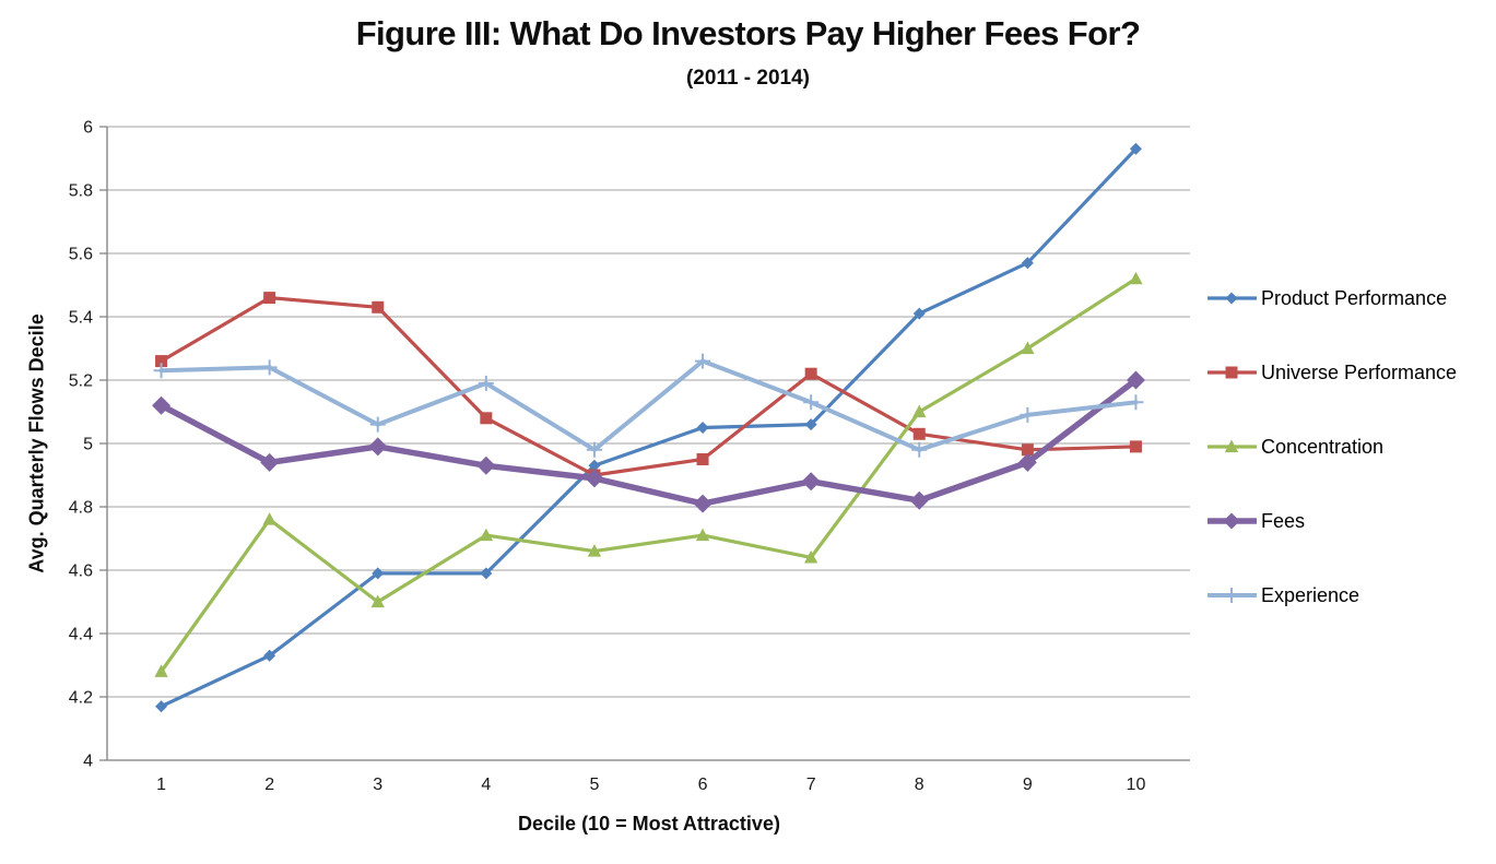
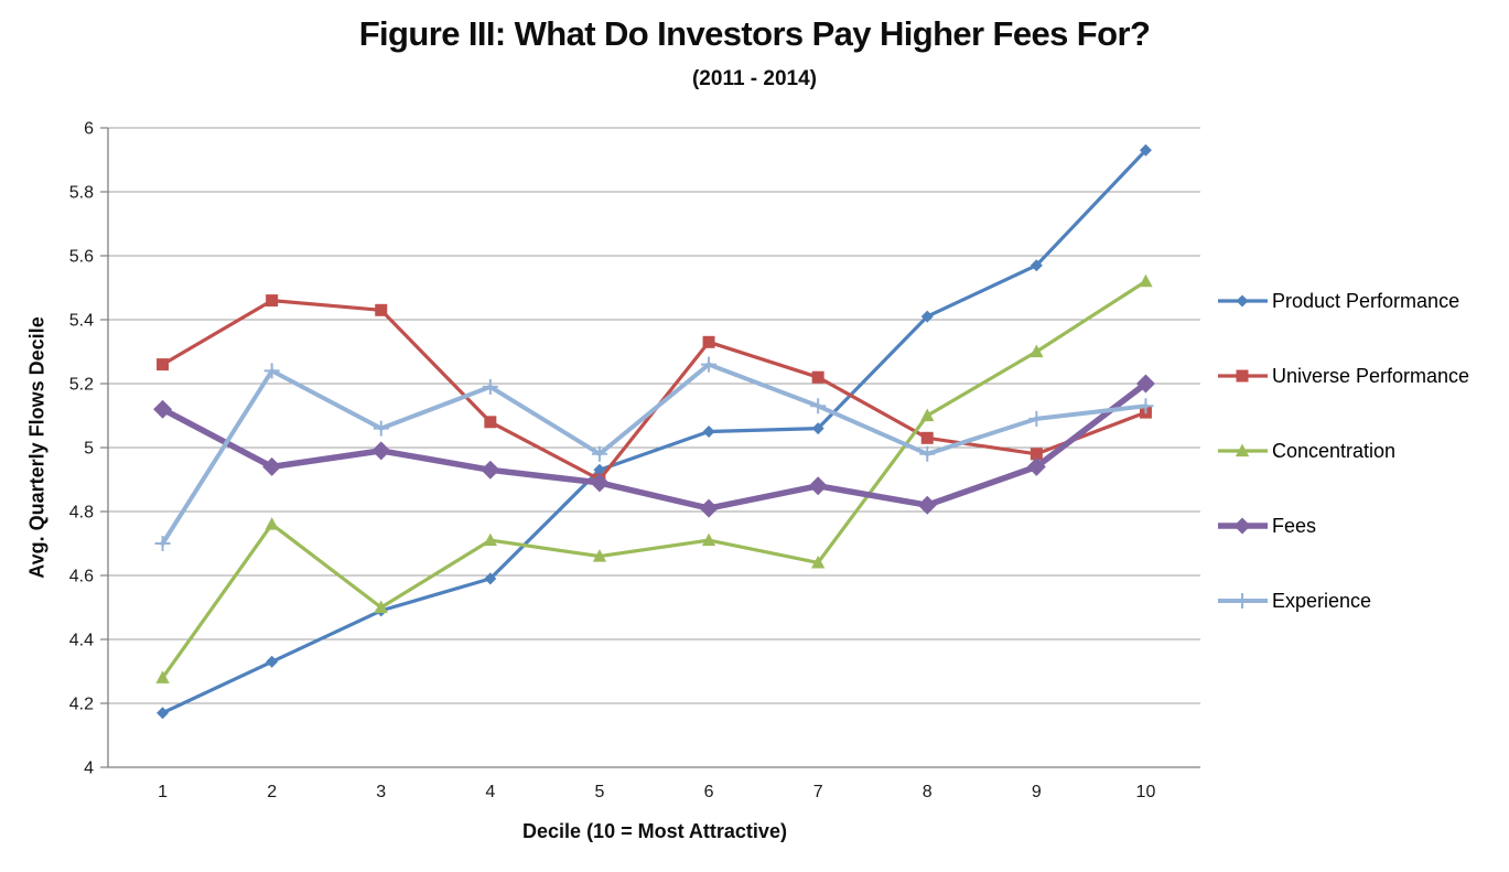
Experience/1: 5.23 -> 4.70
Product Performance/3: 4.59 -> 4.49
Universe Performance/6: 4.95 -> 5.33
Universe Performance/10: 4.99 -> 5.11
